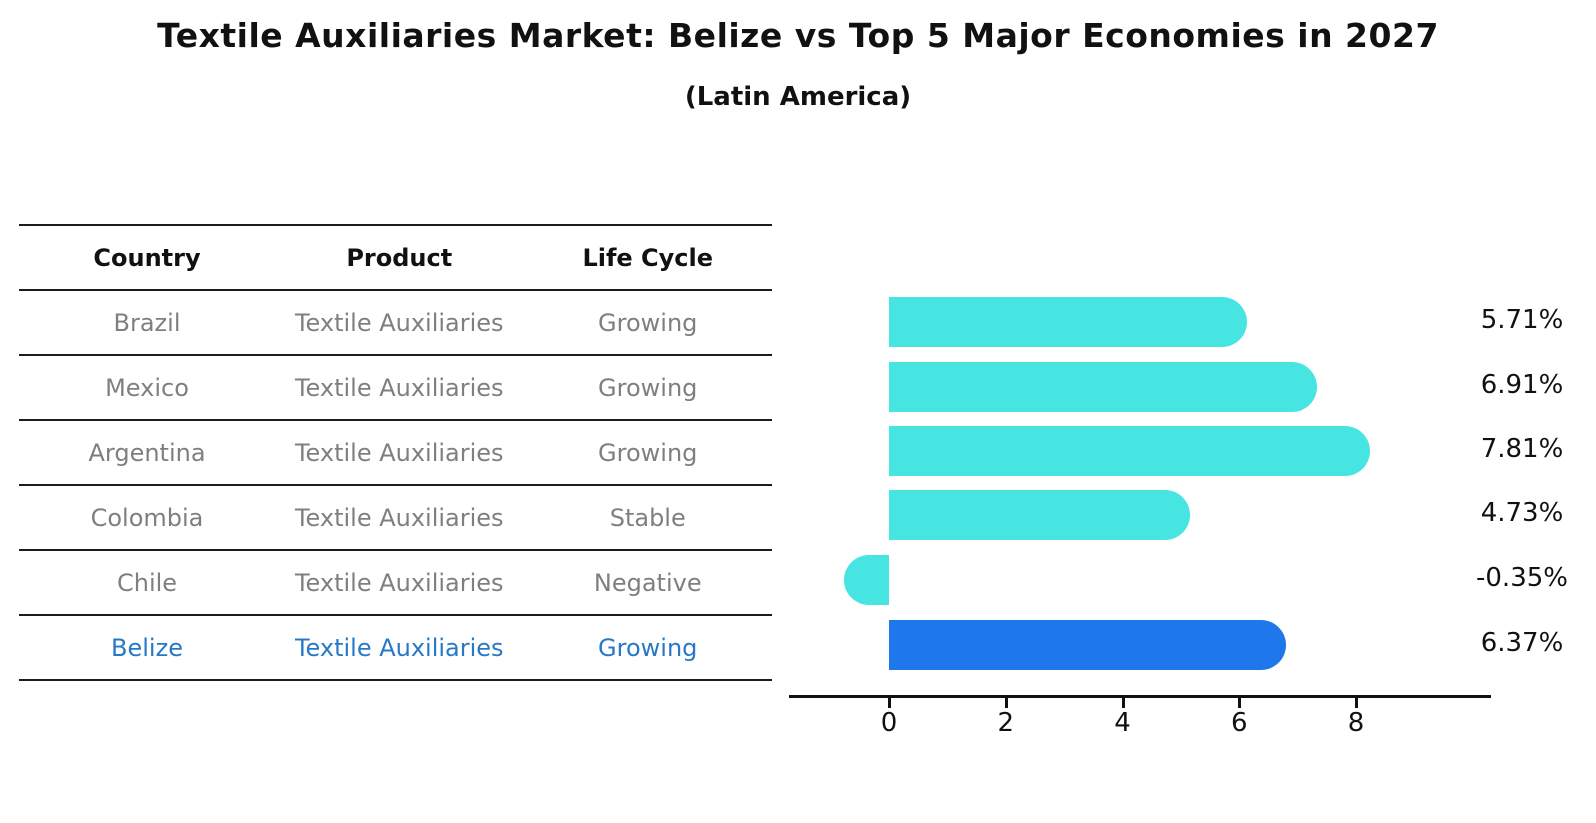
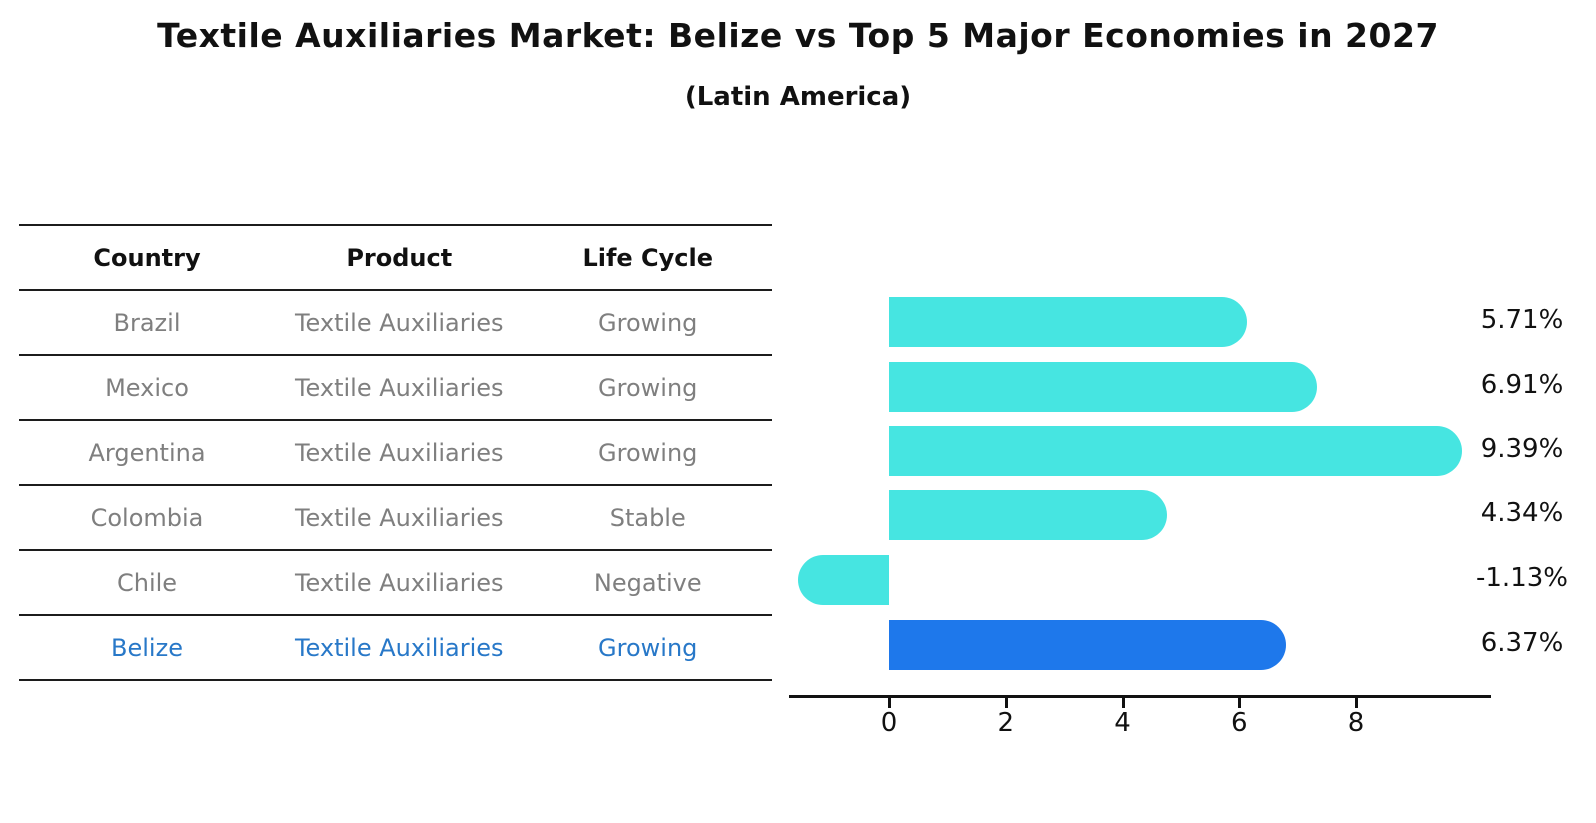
Argentina: 7.81% -> 9.39%
Colombia: 4.73% -> 4.34%
Chile: -0.35% -> -1.13%
